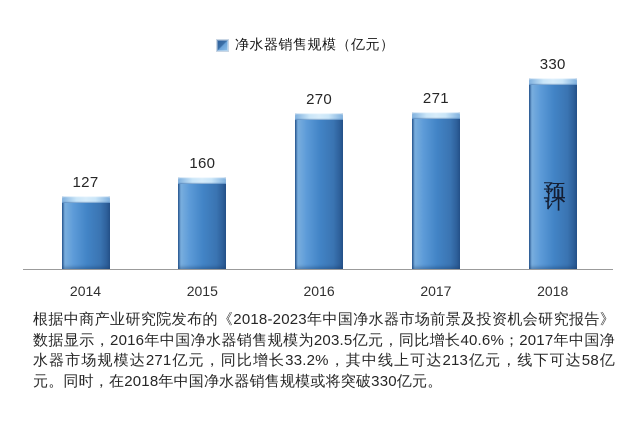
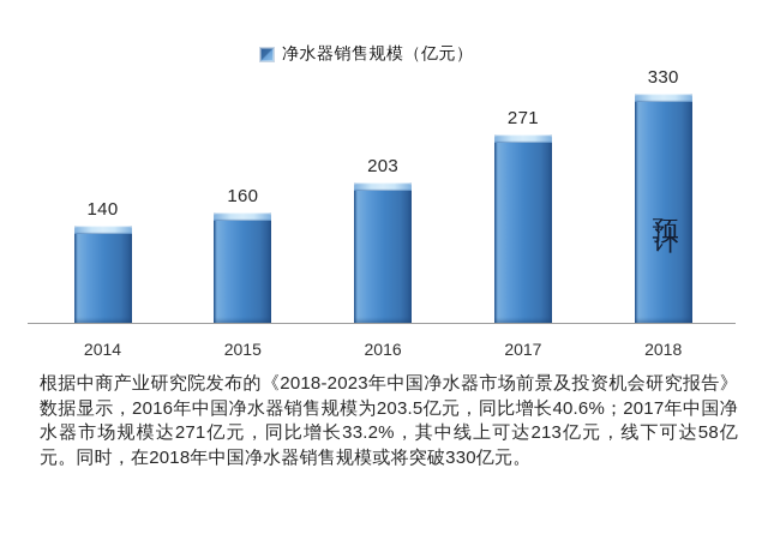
2014: 127 -> 140
2016: 270 -> 203
